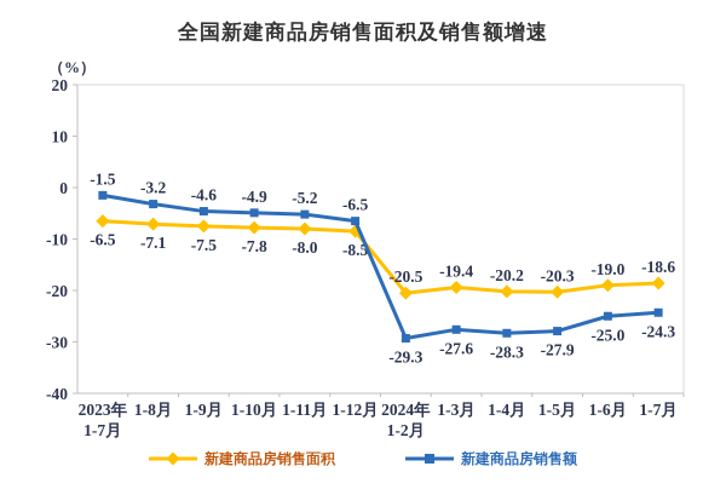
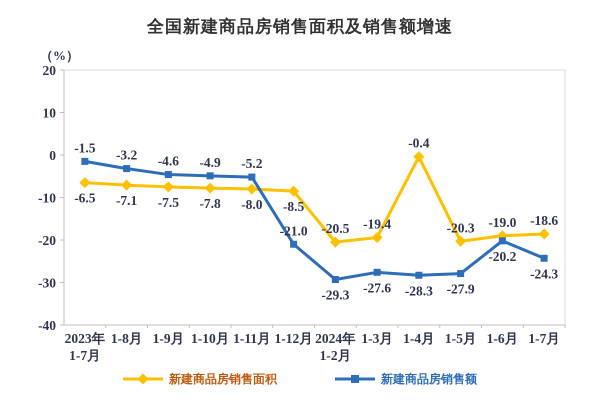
新建商品房销售额/1-12月: -6.5 -> -21.0
新建商品房销售面积/1-4月: -20.2 -> -0.4
新建商品房销售额/1-6月: -25.0 -> -20.2
